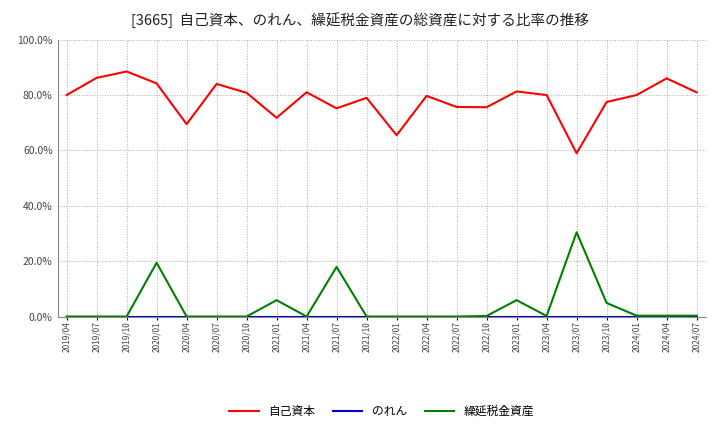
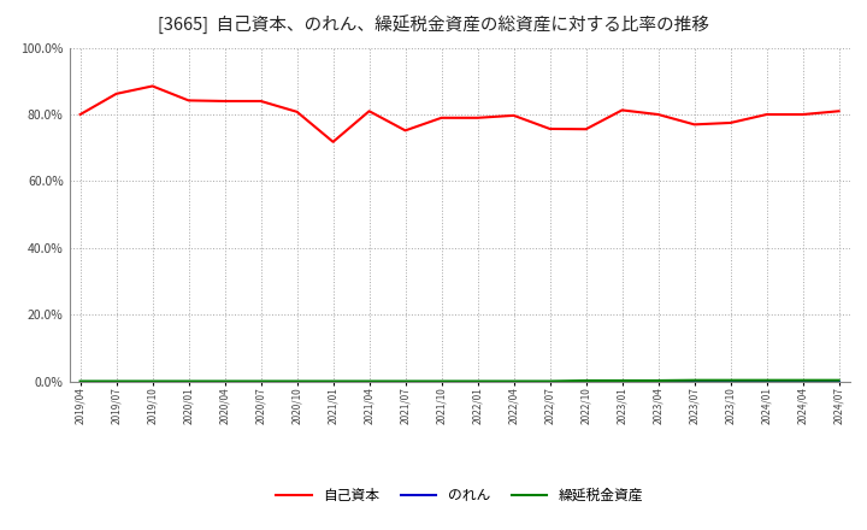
繰延税金資産/2020/01: 19.5% -> 0.1%
自己資本/2020/04: 69.5% -> 84.0%
繰延税金資産/2021/01: 6.0% -> 0.1%
繰延税金資産/2021/07: 18.0% -> 0.1%
自己資本/2022/01: 65.5% -> 79.0%
繰延税金資産/2023/01: 6.0% -> 0.3%
自己資本/2023/07: 59.0% -> 77.0%
繰延税金資産/2023/07: 30.5% -> 0.4%
繰延税金資産/2023/10: 5.0% -> 0.4%
自己資本/2024/04: 86.0% -> 80.0%
